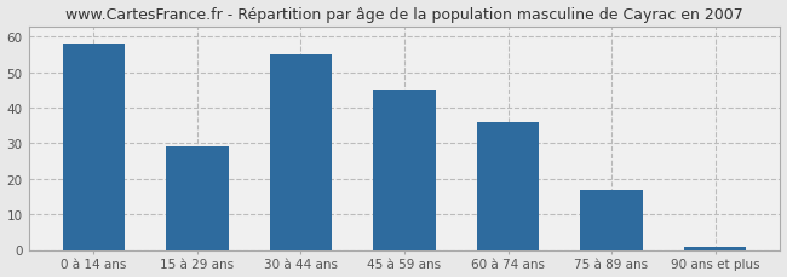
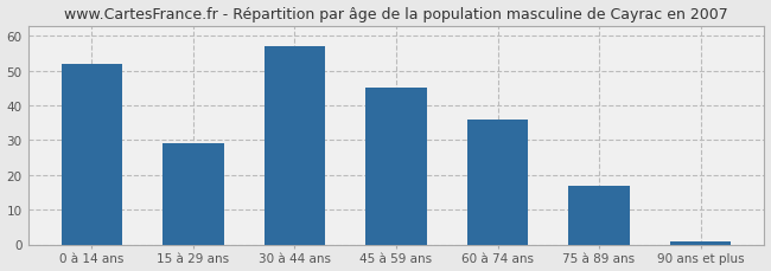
0 à 14 ans: 58 -> 52
30 à 44 ans: 55 -> 57
